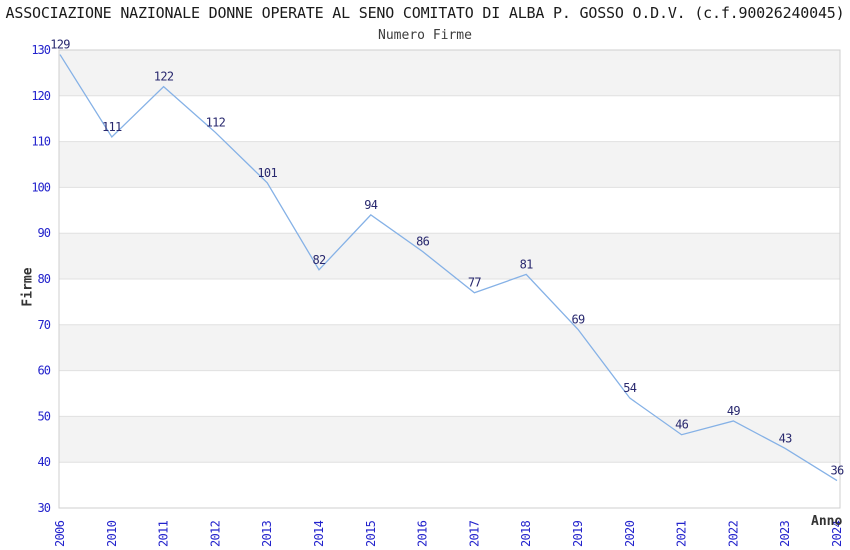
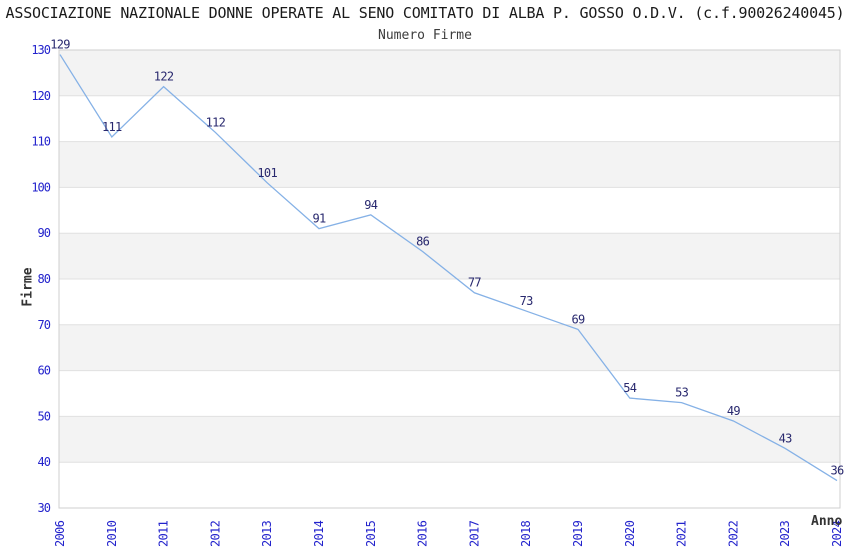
2014: 82 -> 91
2018: 81 -> 73
2021: 46 -> 53
